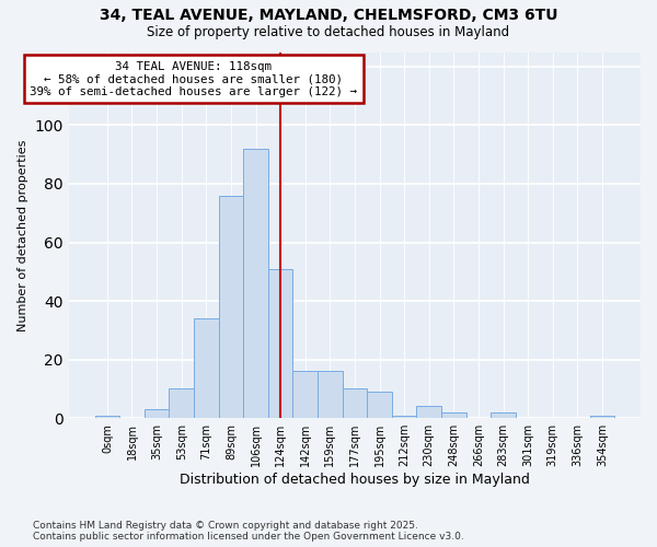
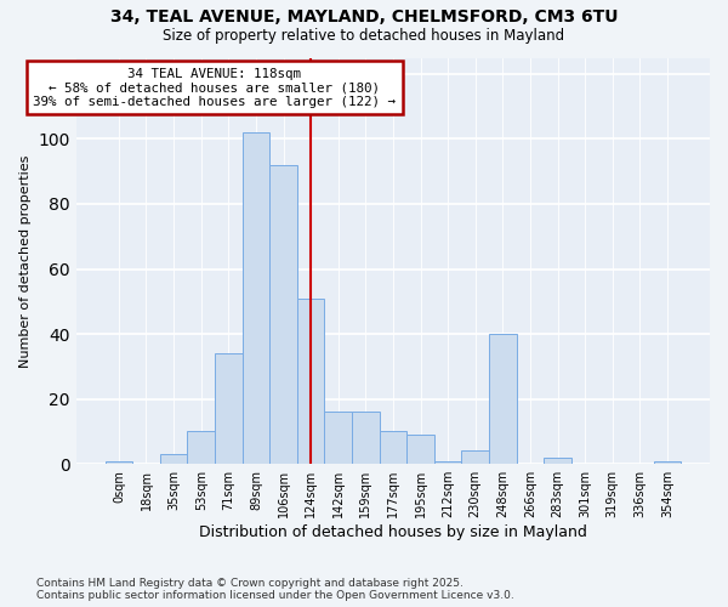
89sqm: 76 -> 102
248sqm: 2 -> 40
